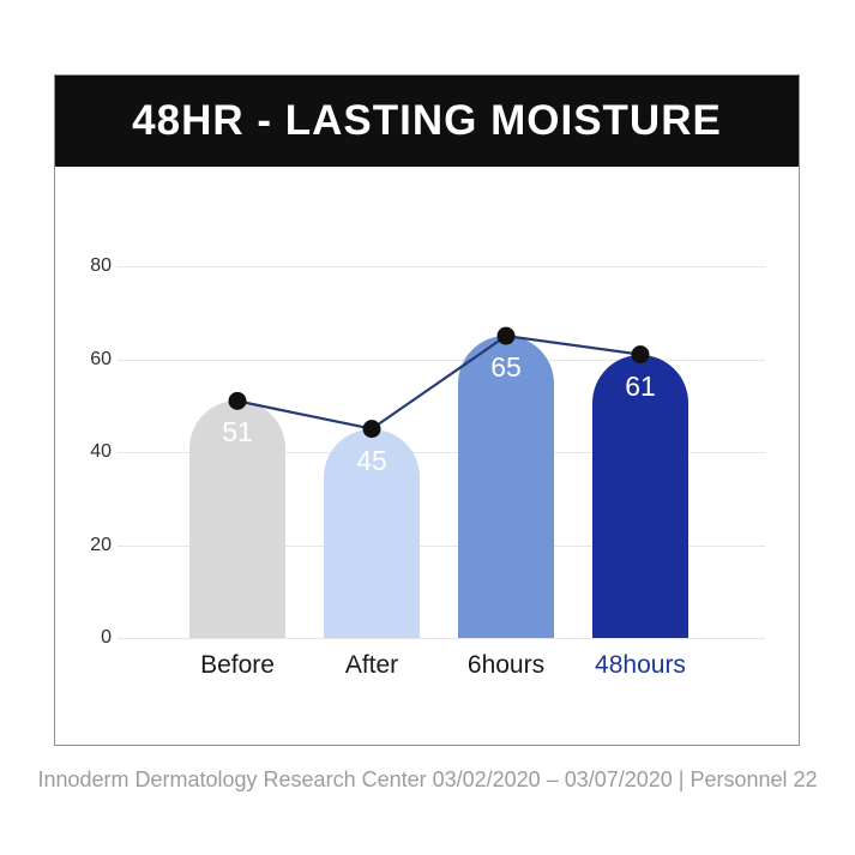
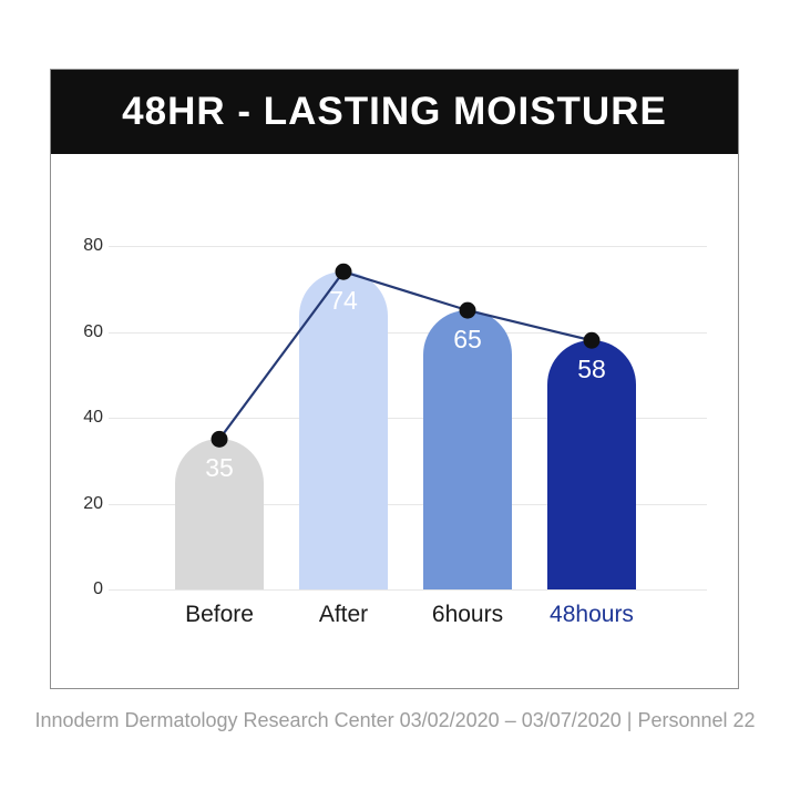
Before: 51 -> 35
After: 45 -> 74
48hours: 61 -> 58
